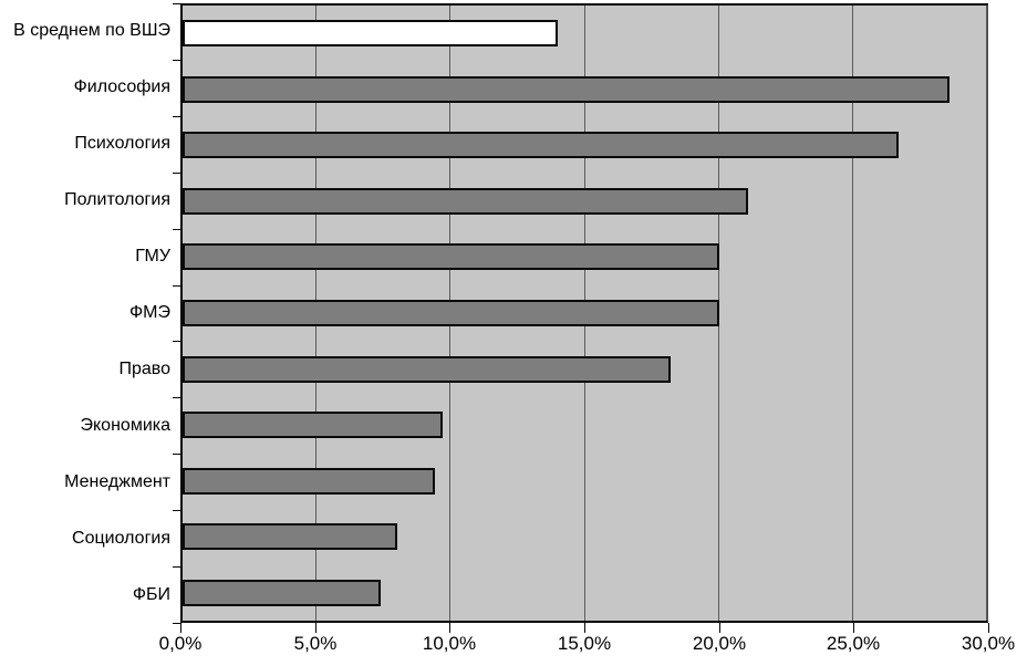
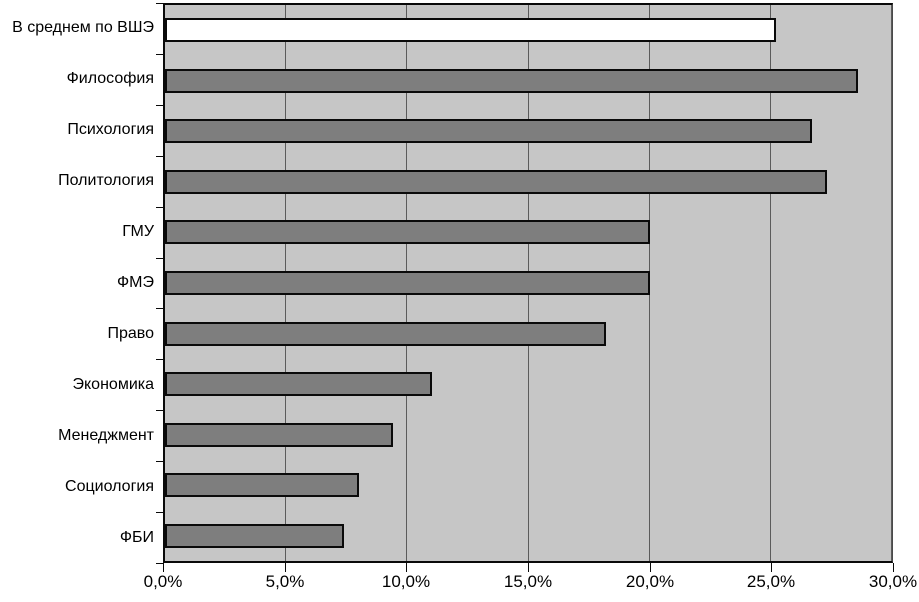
В среднем по ВШЭ: 14,0% -> 25,2%
Политология: 21,1% -> 27,3%
Экономика: 9,7% -> 11,0%
